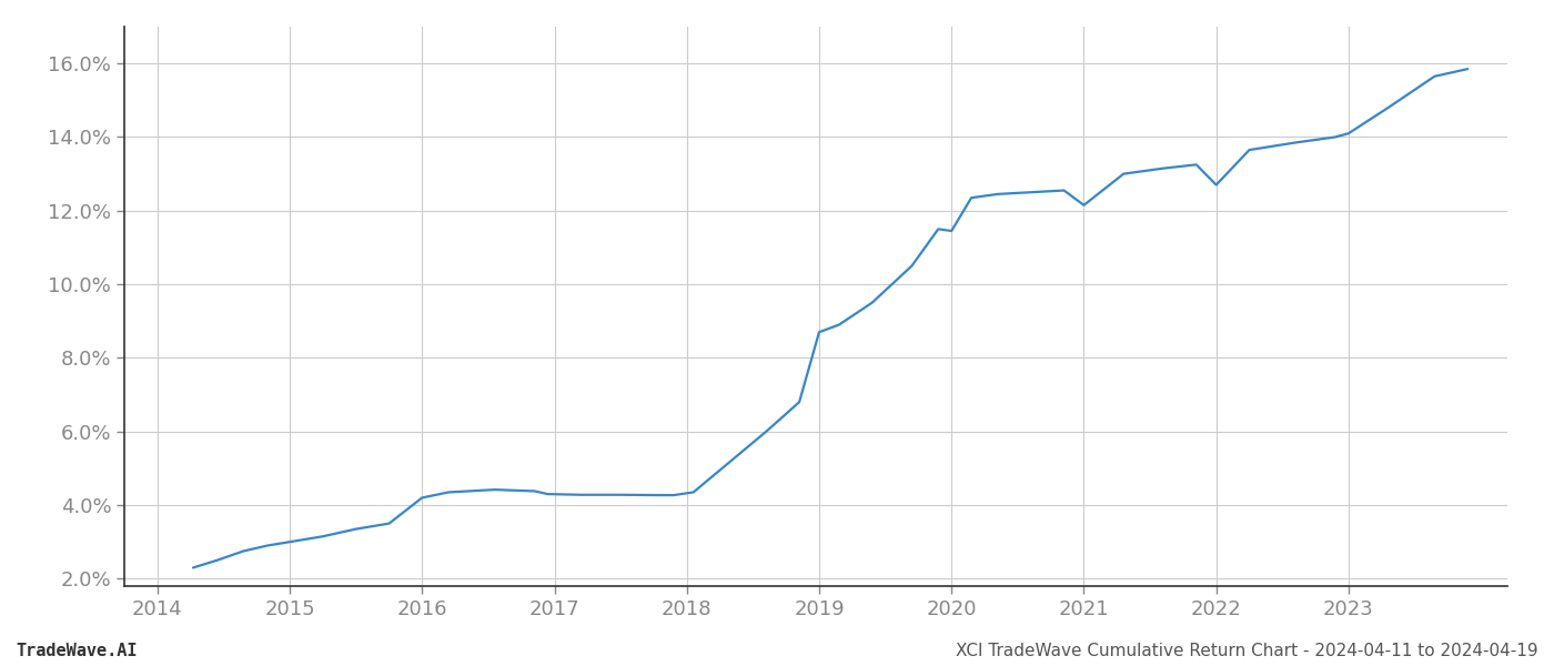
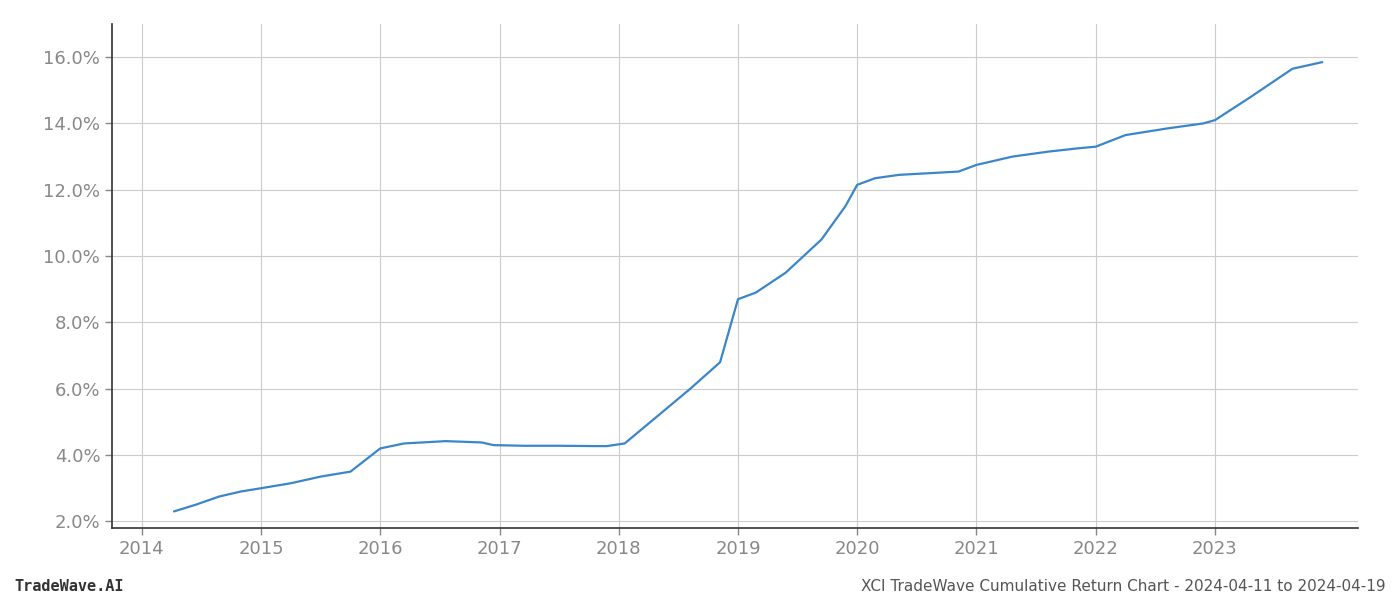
2020: 11.45% -> 12.15%
2021: 12.15% -> 12.75%
2022: 12.70% -> 13.30%
